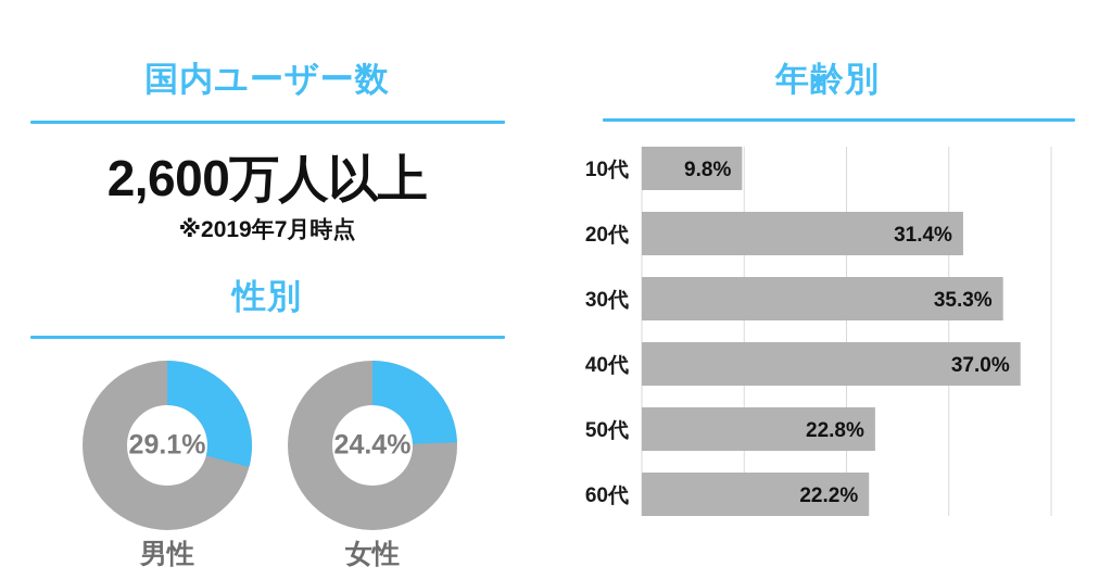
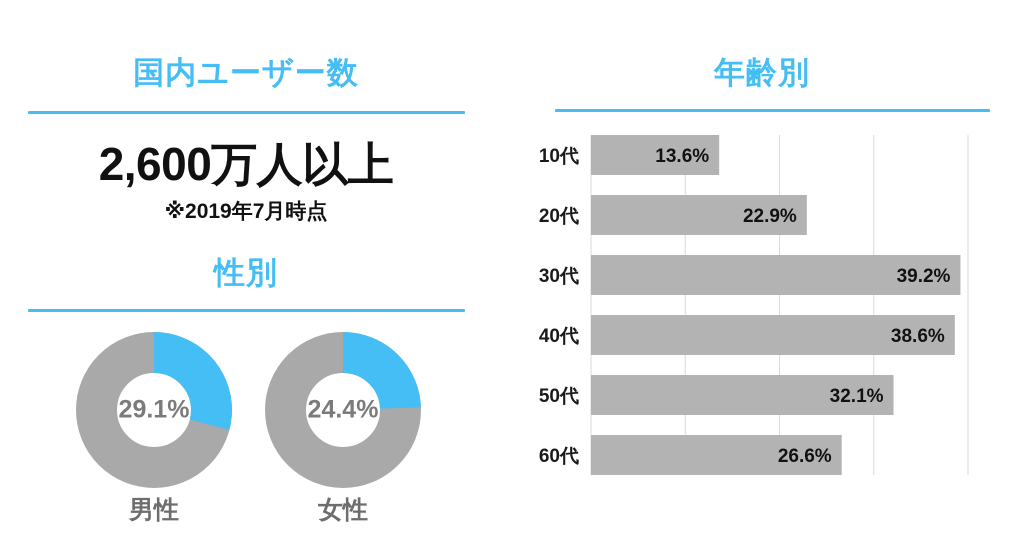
年齢別/10代: 9.8% -> 13.6%
年齢別/20代: 31.4% -> 22.9%
年齢別/30代: 35.3% -> 39.2%
年齢別/40代: 37.0% -> 38.6%
年齢別/50代: 22.8% -> 32.1%
年齢別/60代: 22.2% -> 26.6%
